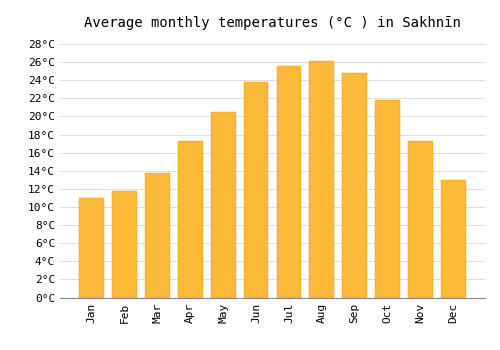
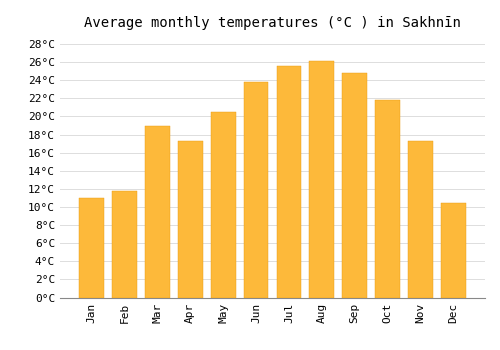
Mar: 13.7°C -> 19.0°C
Dec: 13.0°C -> 10.4°C
